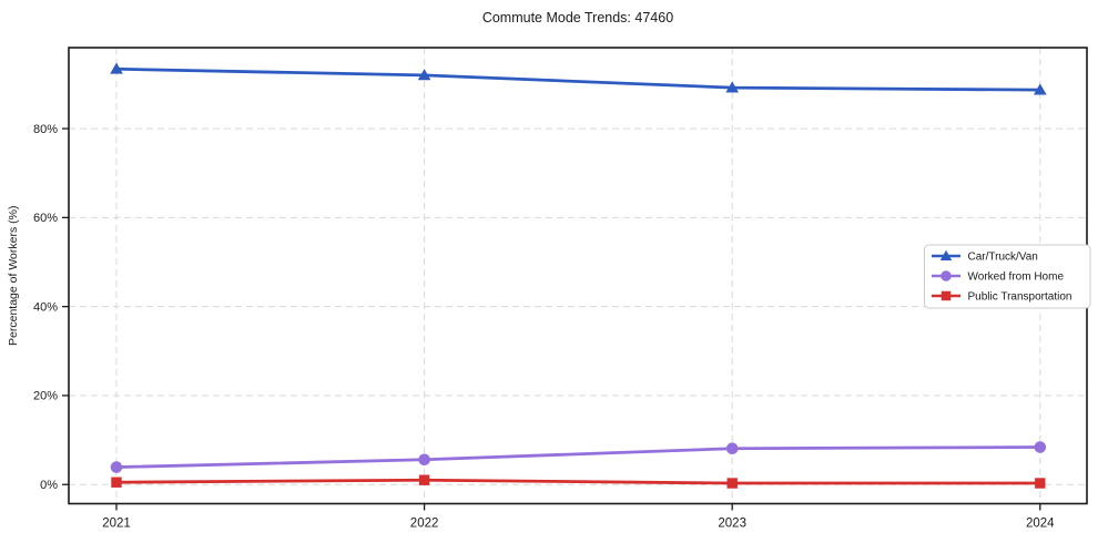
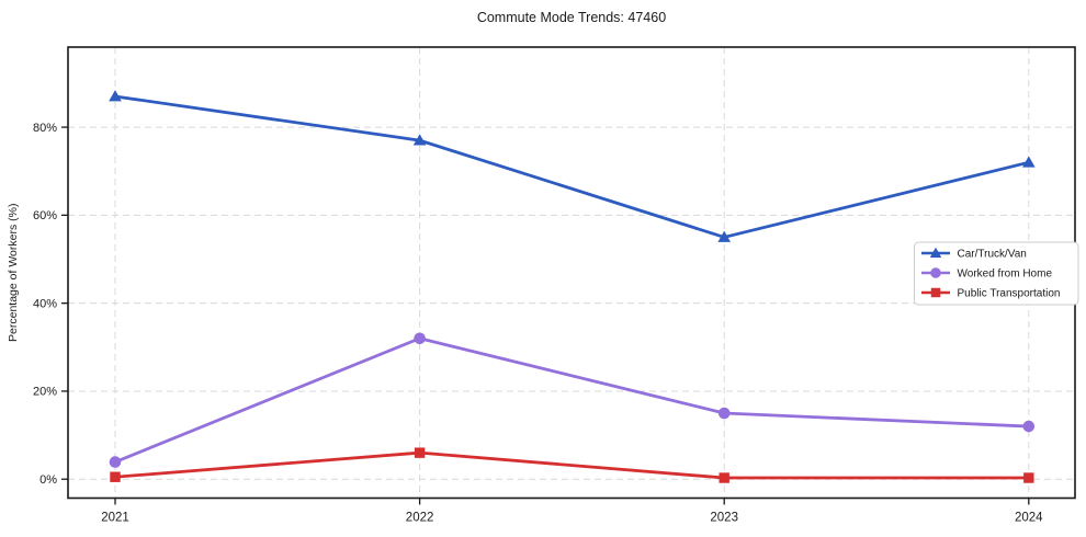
Car/Truck/Van/2021: 93% -> 87%
Car/Truck/Van/2022: 92% -> 77%
Worked from Home/2022: 6% -> 32%
Public Transportation/2022: 1% -> 6%
Car/Truck/Van/2023: 89% -> 55%
Worked from Home/2023: 8% -> 15%
Car/Truck/Van/2024: 89% -> 72%
Worked from Home/2024: 8% -> 12%
